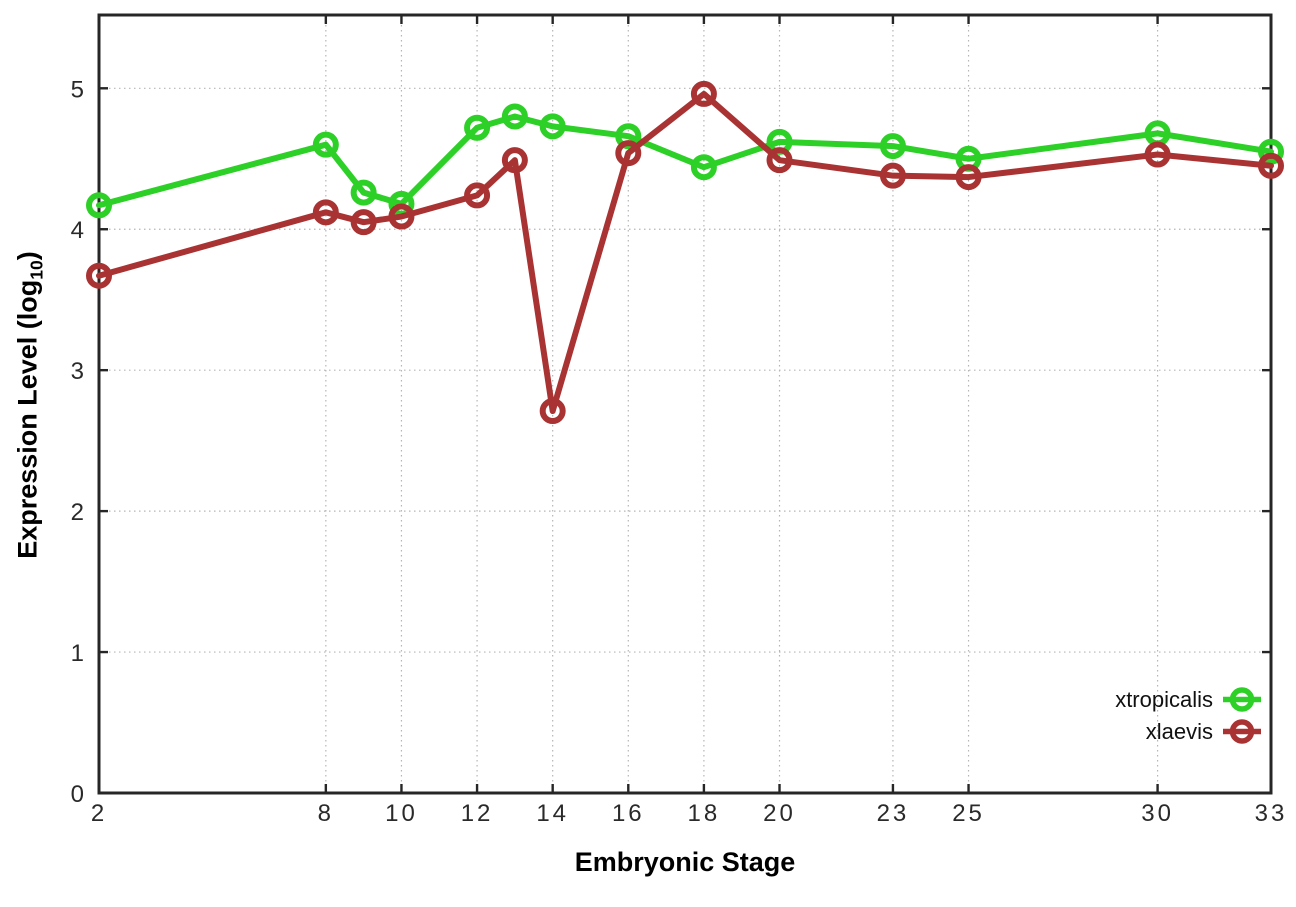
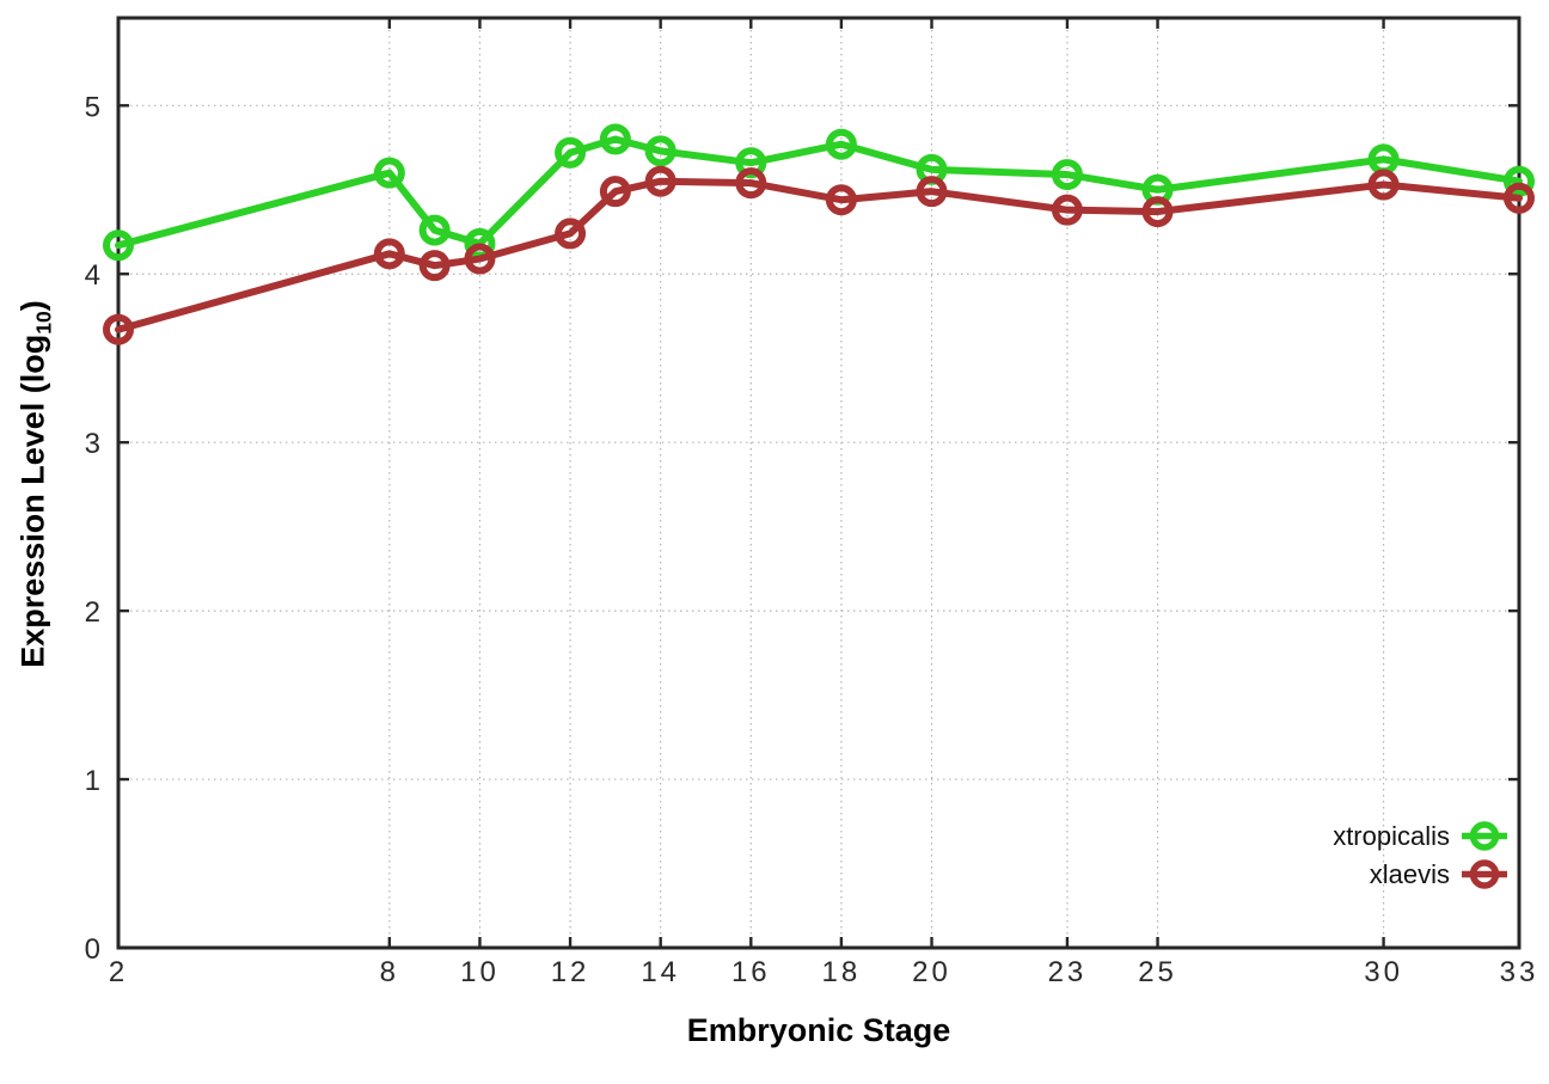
xlaevis/14: 2.71 -> 4.55
xtropicalis/18: 4.44 -> 4.77
xlaevis/18: 4.96 -> 4.44
